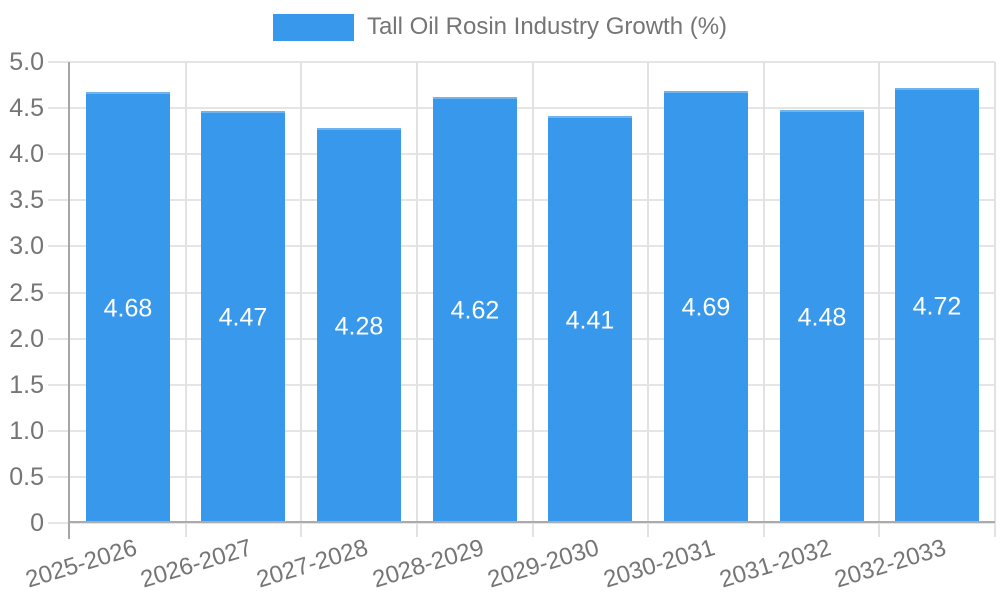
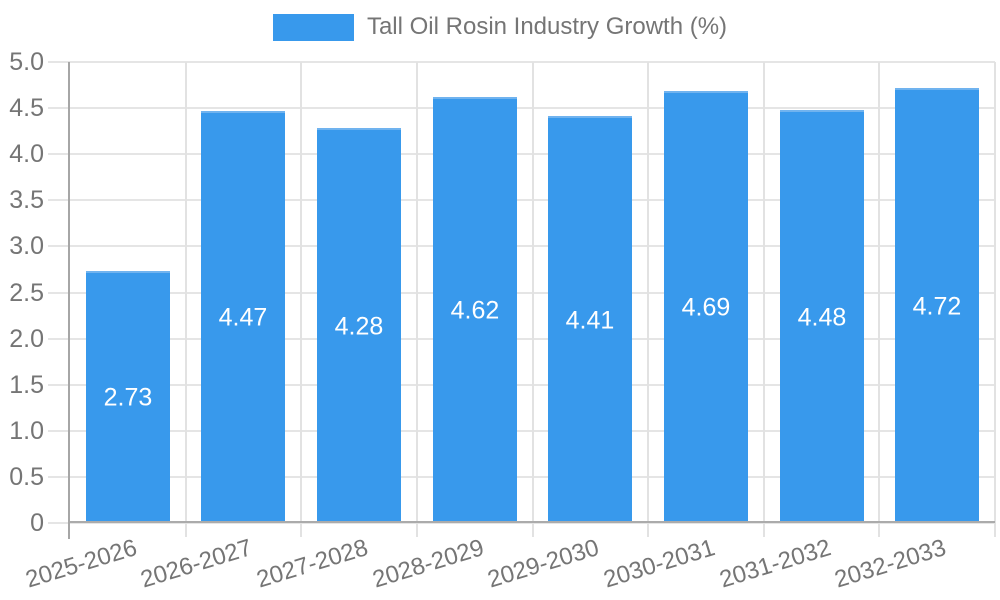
2025-2026: 4.68 -> 2.73
